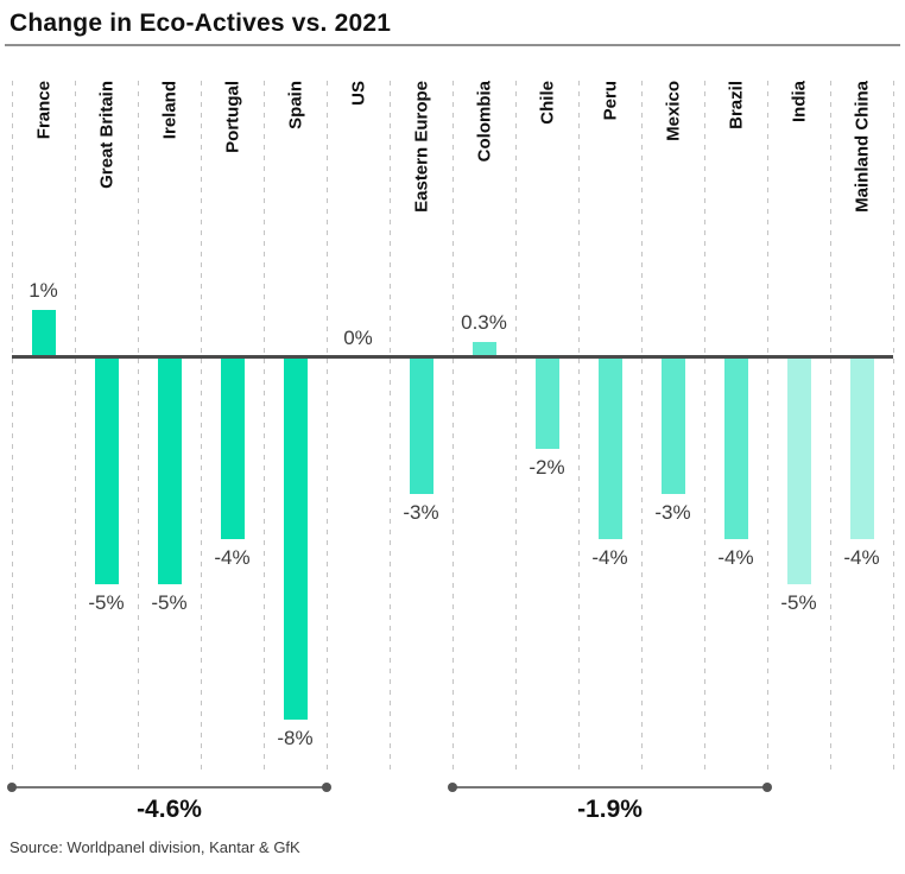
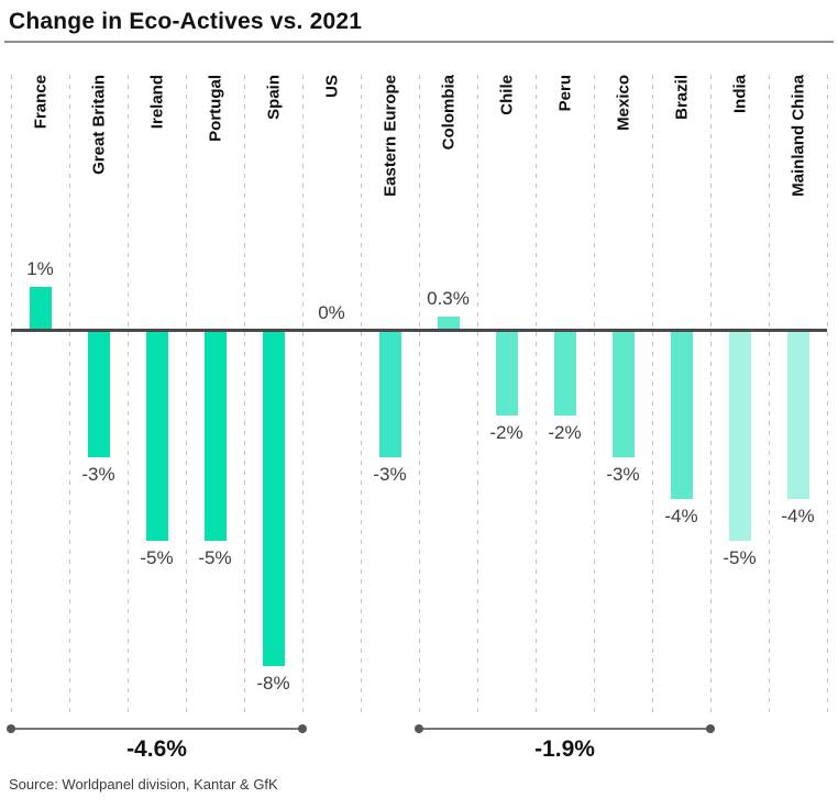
Great Britain: -5% -> -3%
Portugal: -4% -> -5%
Peru: -4% -> -2%
